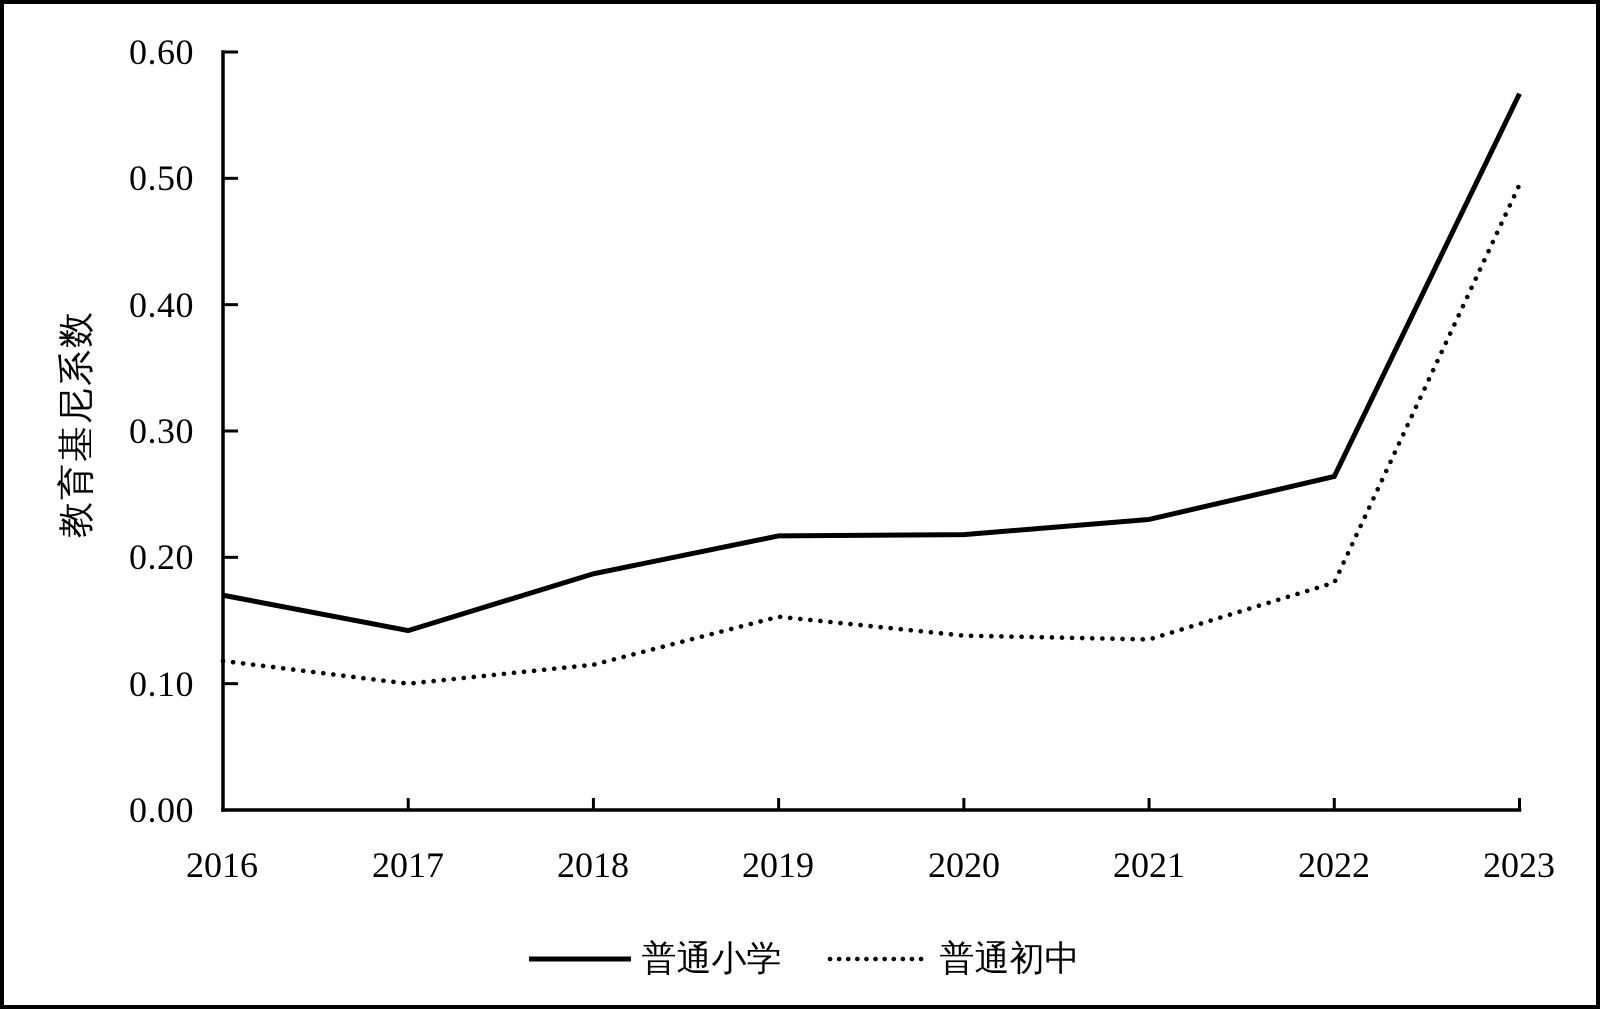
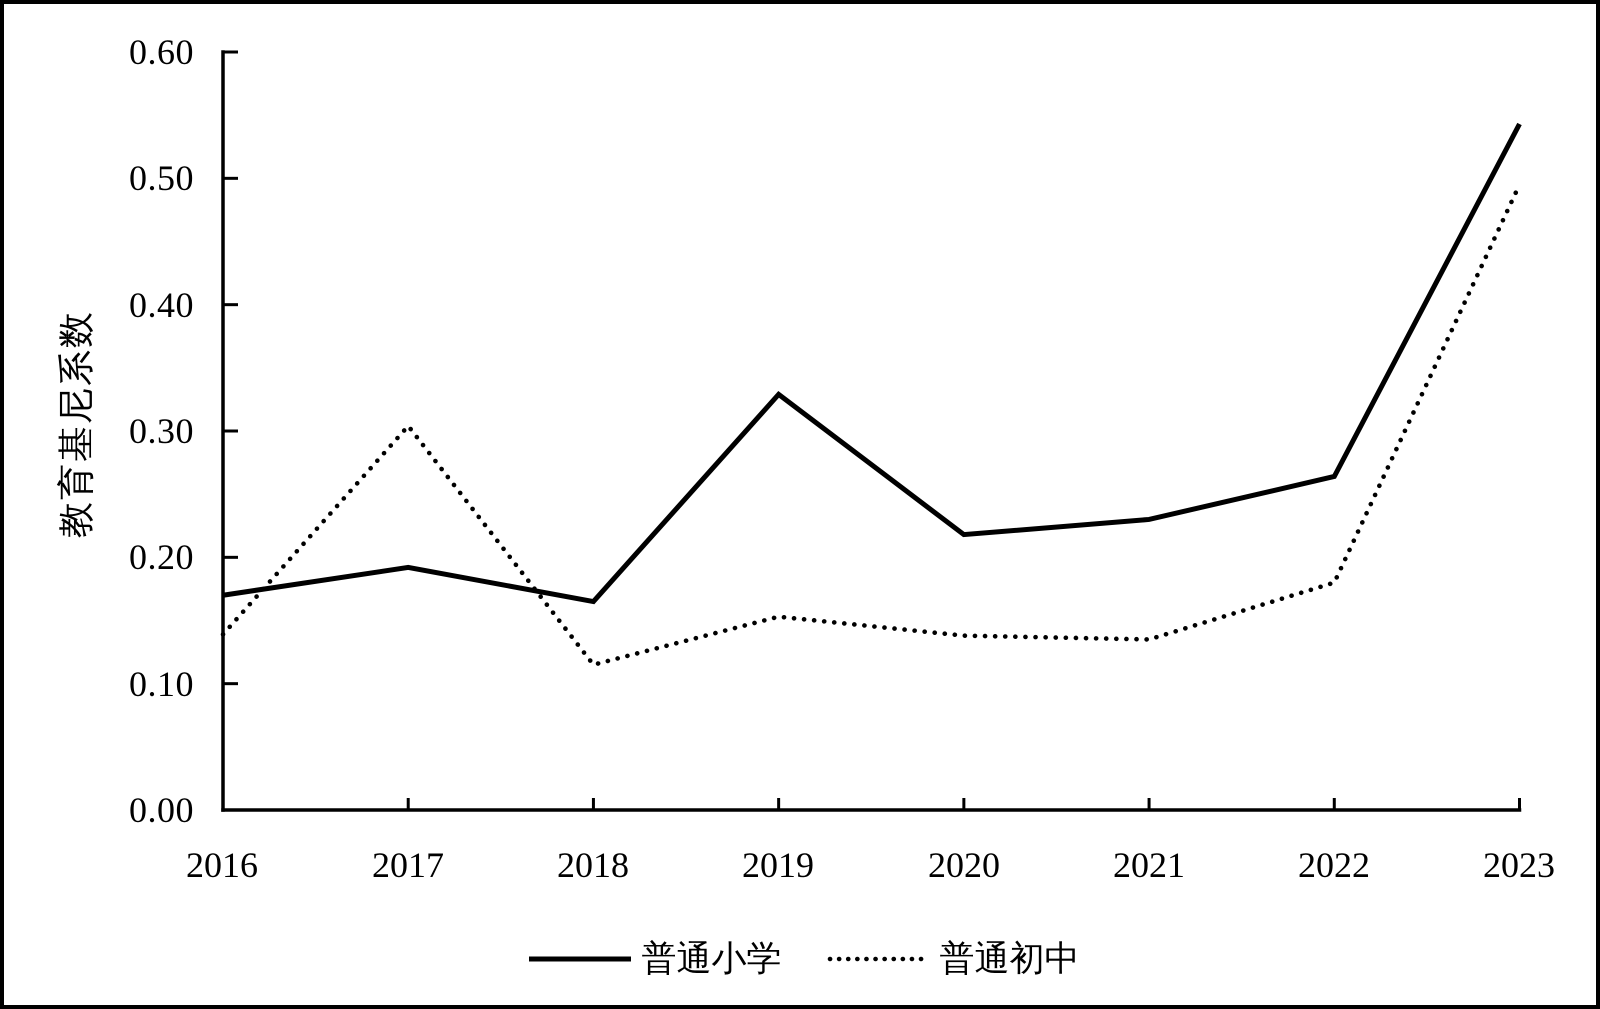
普通初中/2016: 0.118 -> 0.139
普通小学/2017: 0.142 -> 0.192
普通初中/2017: 0.100 -> 0.304
普通小学/2018: 0.187 -> 0.165
普通小学/2019: 0.217 -> 0.329
普通小学/2023: 0.567 -> 0.543
